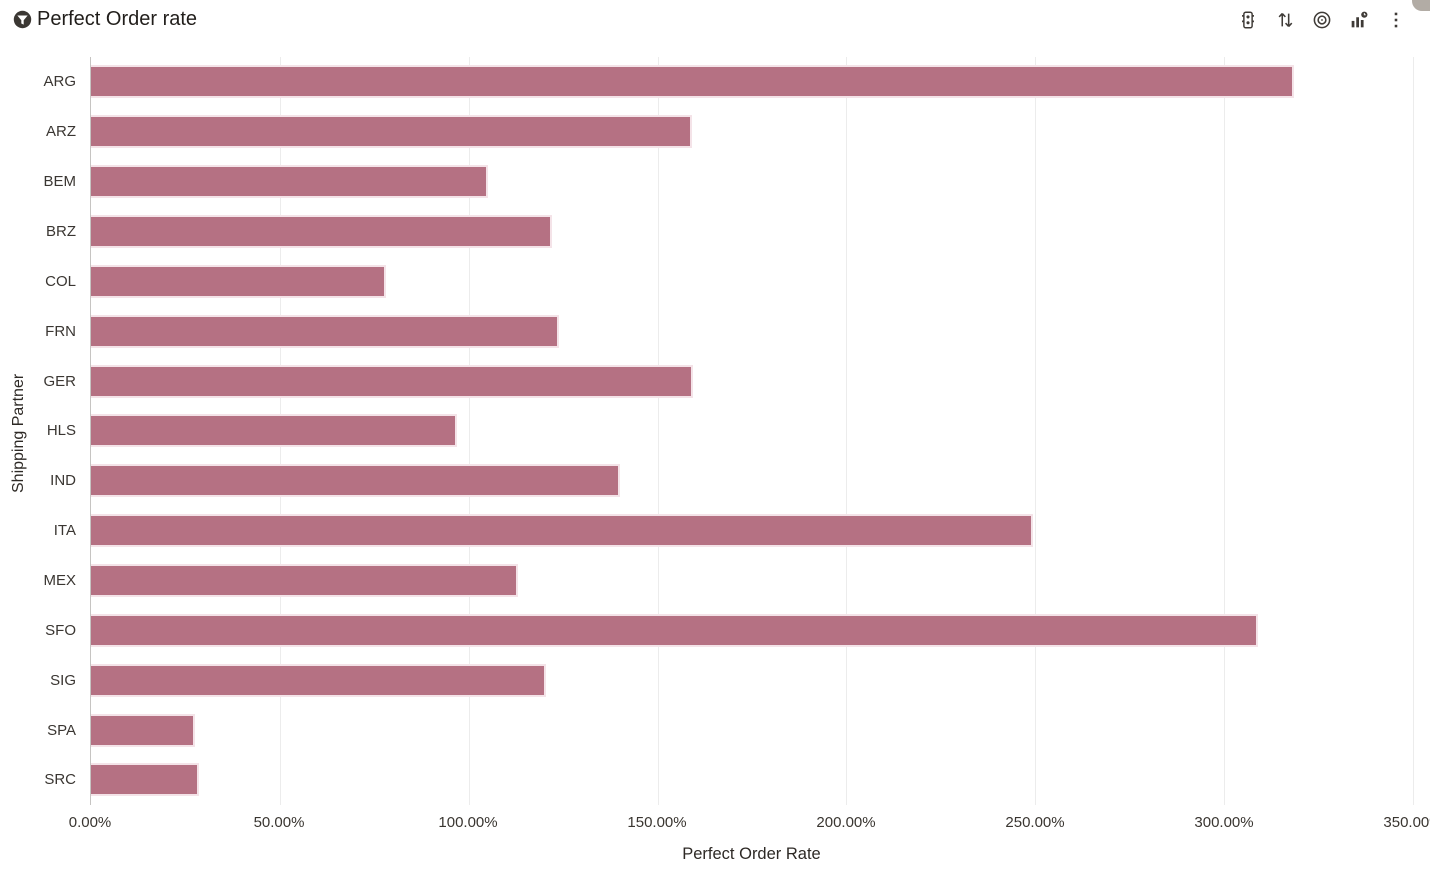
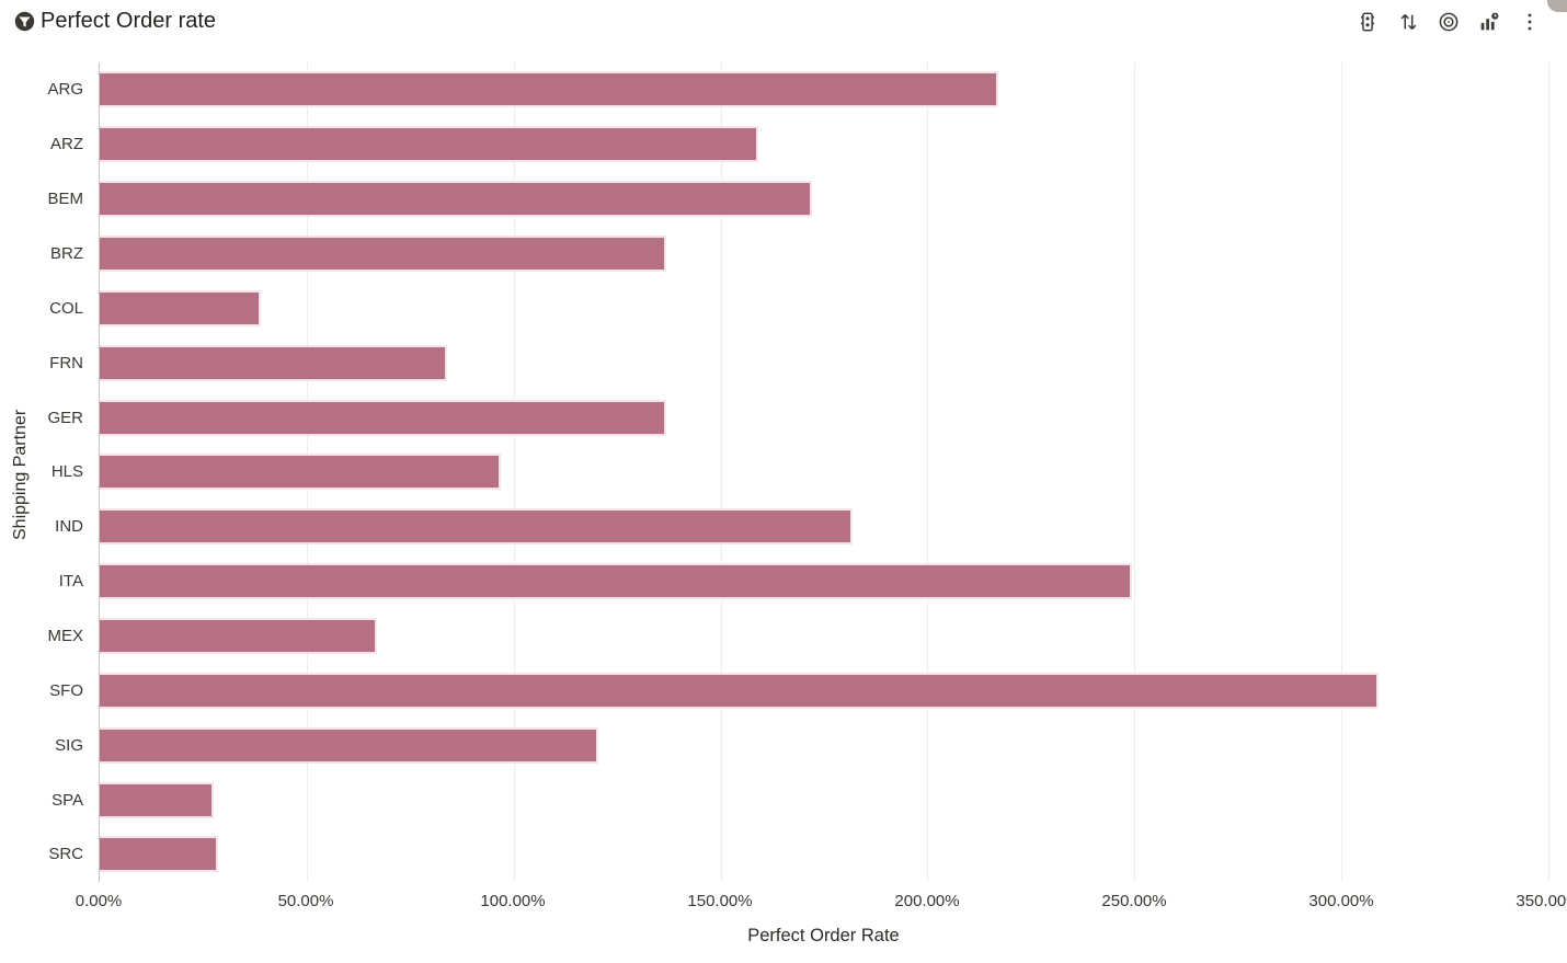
ARG: 318% -> 217%
BEM: 105% -> 172%
BRZ: 122% -> 137%
COL: 78% -> 39%
FRN: 124% -> 84%
GER: 160% -> 137%
IND: 140% -> 182%
MEX: 113% -> 67%
